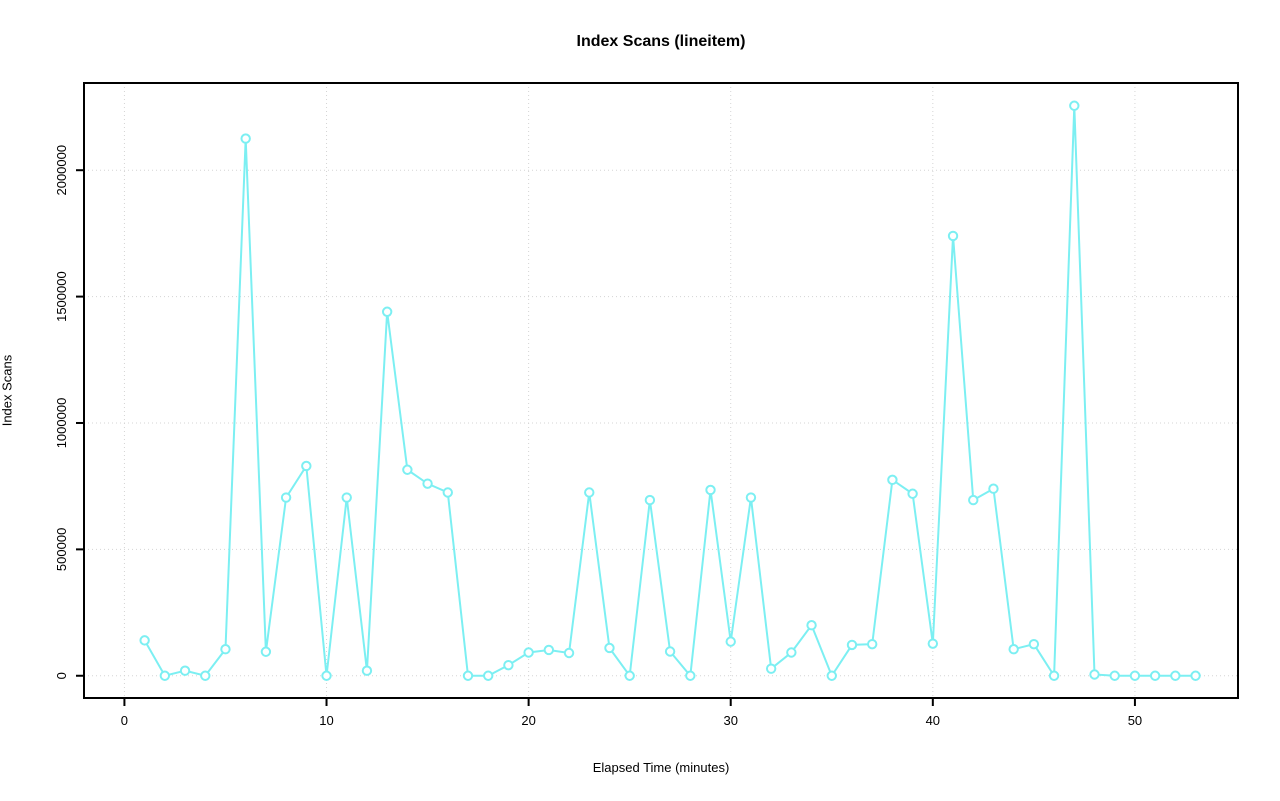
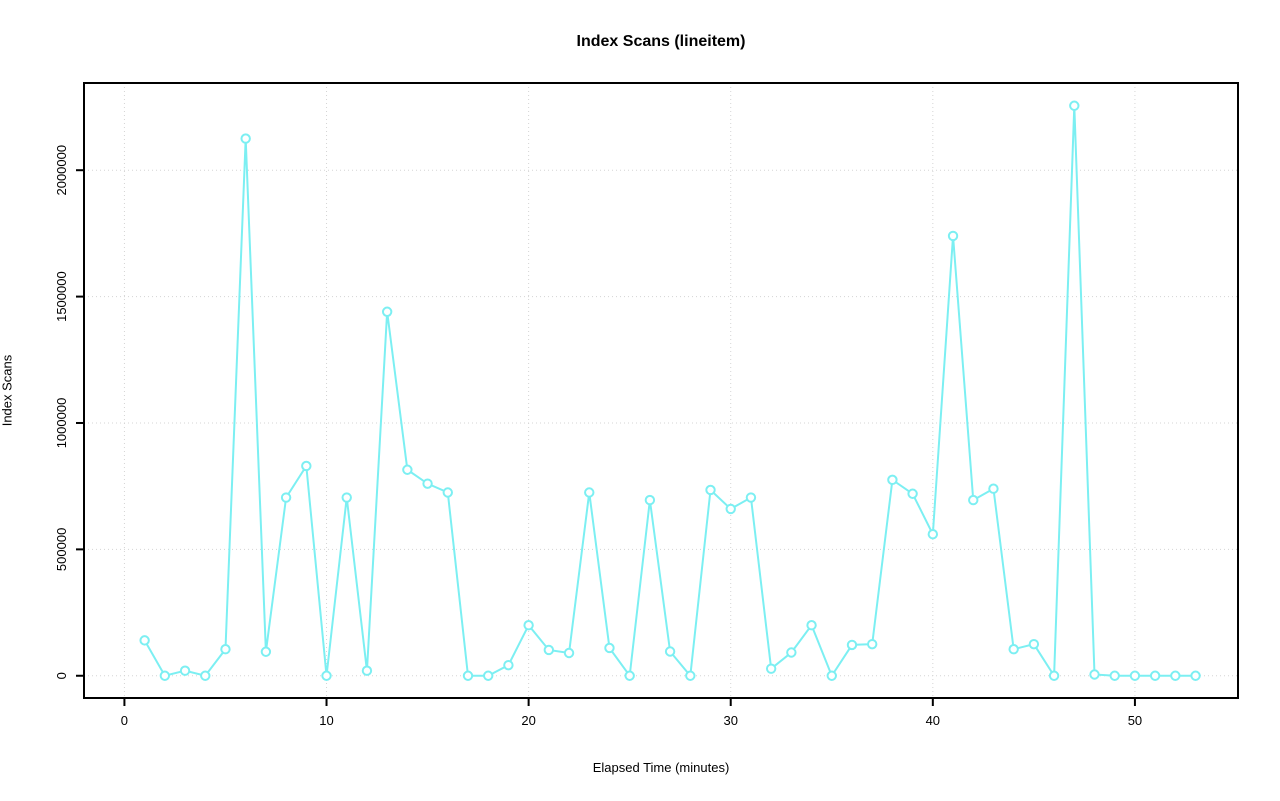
20: 90000 -> 200000
30: 140000 -> 660000
40: 130000 -> 560000
